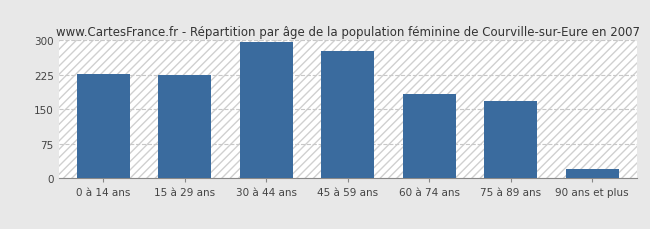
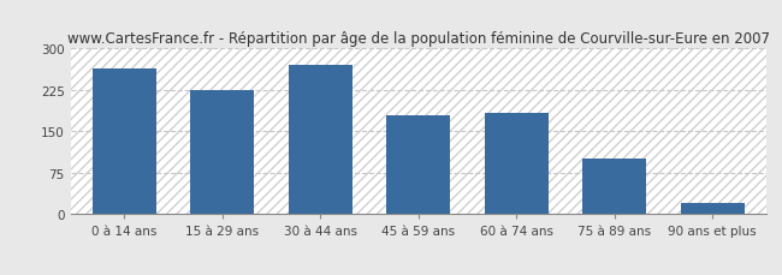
0 à 14 ans: 227 -> 265
30 à 44 ans: 297 -> 270
45 à 59 ans: 278 -> 180
75 à 89 ans: 168 -> 100
